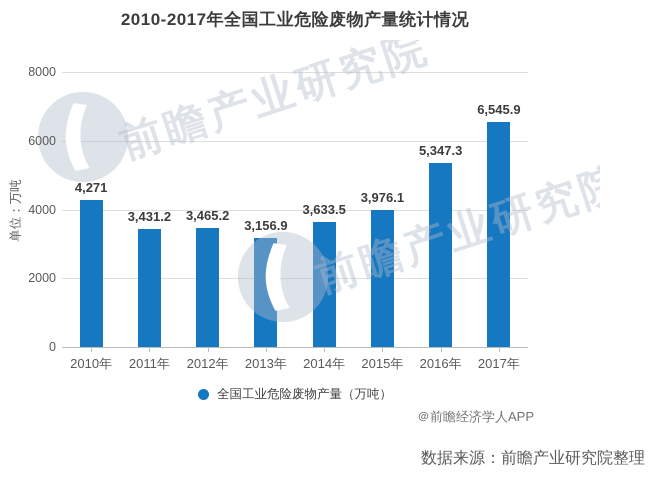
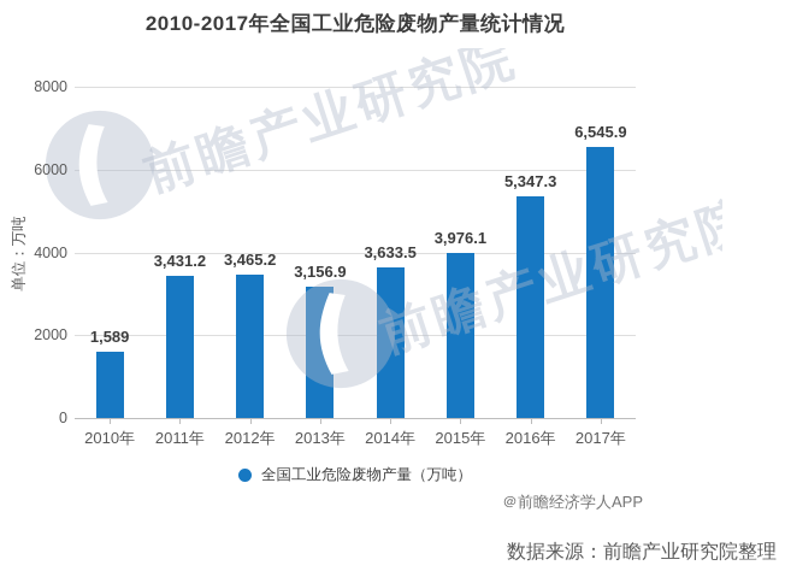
2010年: 4,271 -> 1,589
